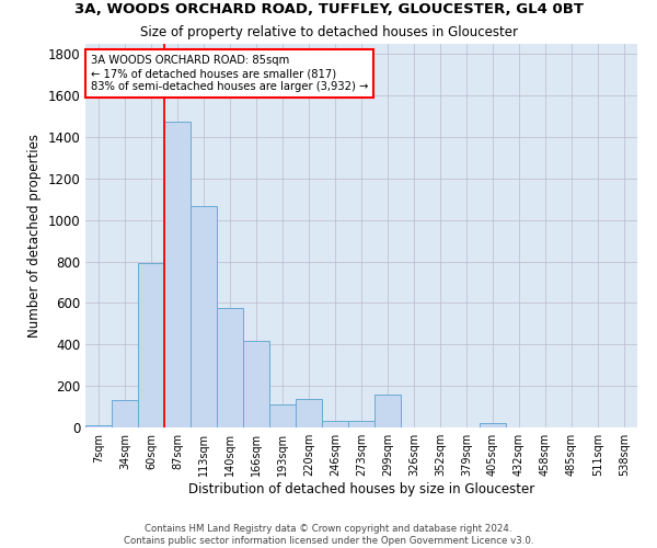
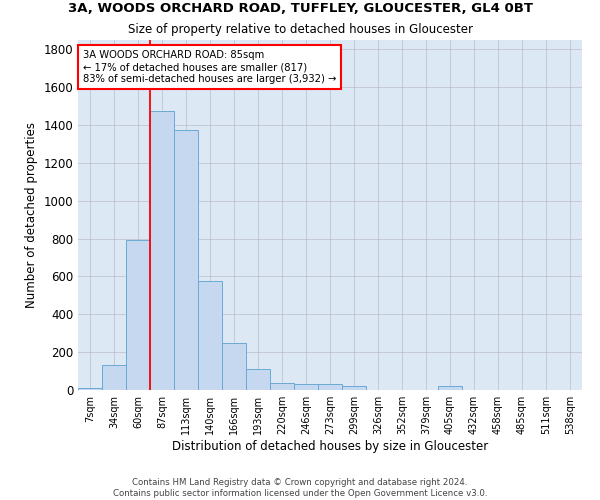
113sqm: 1070 -> 1380
166sqm: 420 -> 250
220sqm: 140 -> 40
299sqm: 160 -> 20
